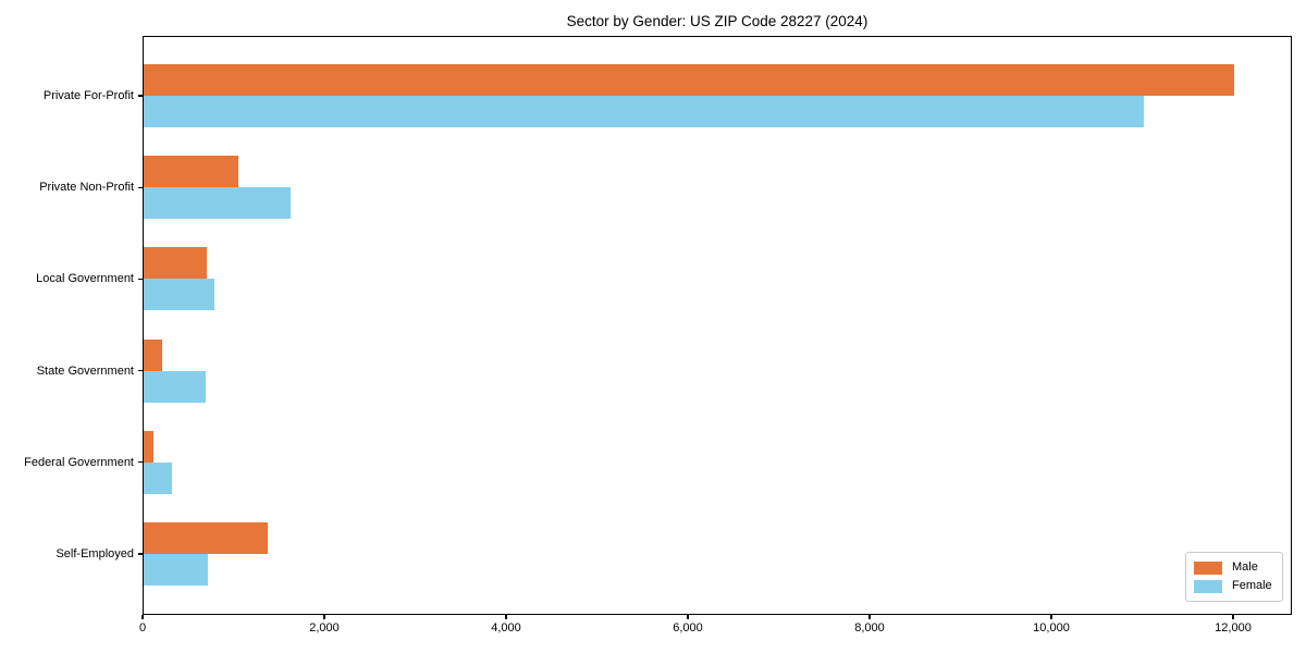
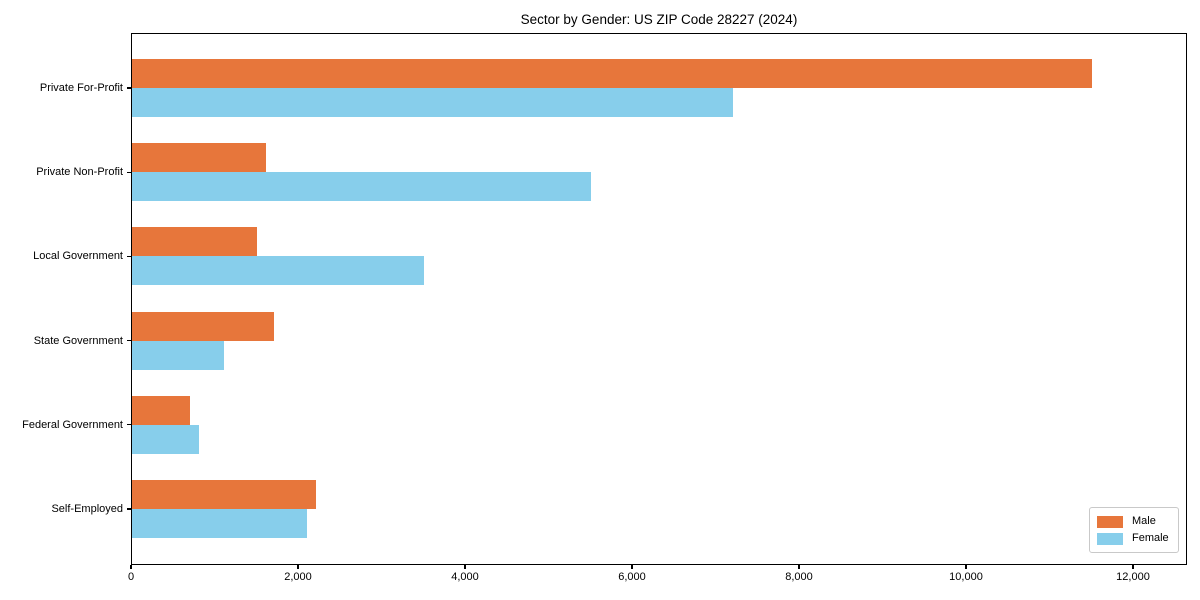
Male/Private For-Profit: 12000 -> 11500
Female/Private For-Profit: 11000 -> 7200
Male/Private Non-Profit: 1000 -> 1600
Female/Private Non-Profit: 1600 -> 5500
Male/Local Government: 700 -> 1500
Female/Local Government: 800 -> 3500
Male/State Government: 200 -> 1700
Female/State Government: 700 -> 1100
Male/Federal Government: 100 -> 700
Female/Federal Government: 300 -> 800
Male/Self-Employed: 1400 -> 2200
Female/Self-Employed: 700 -> 2100
